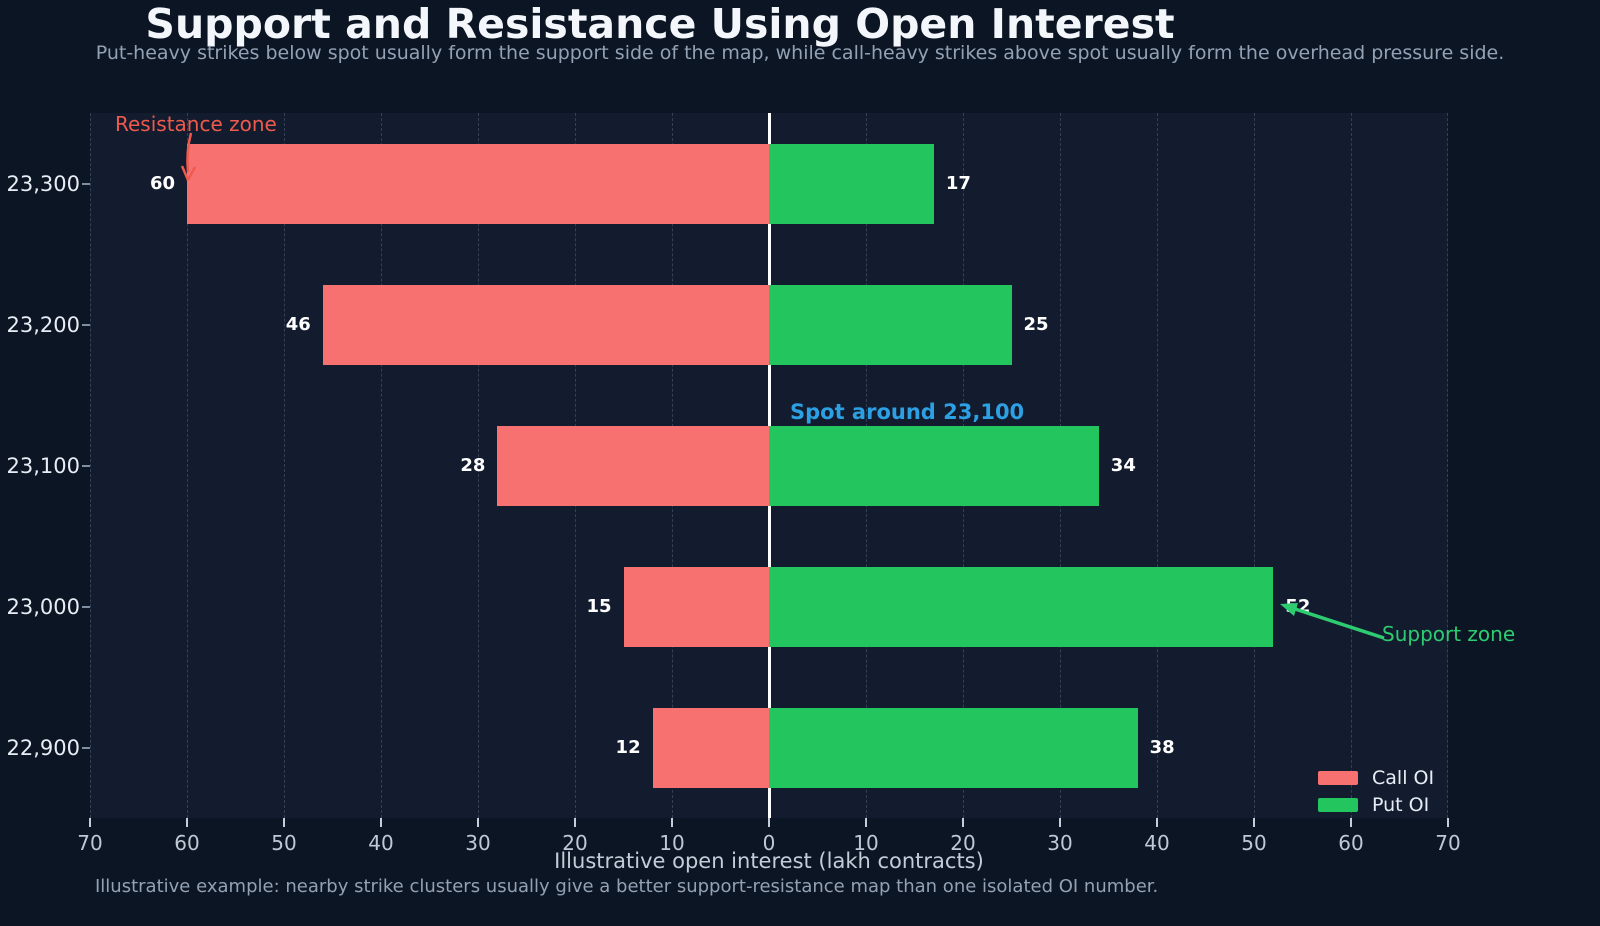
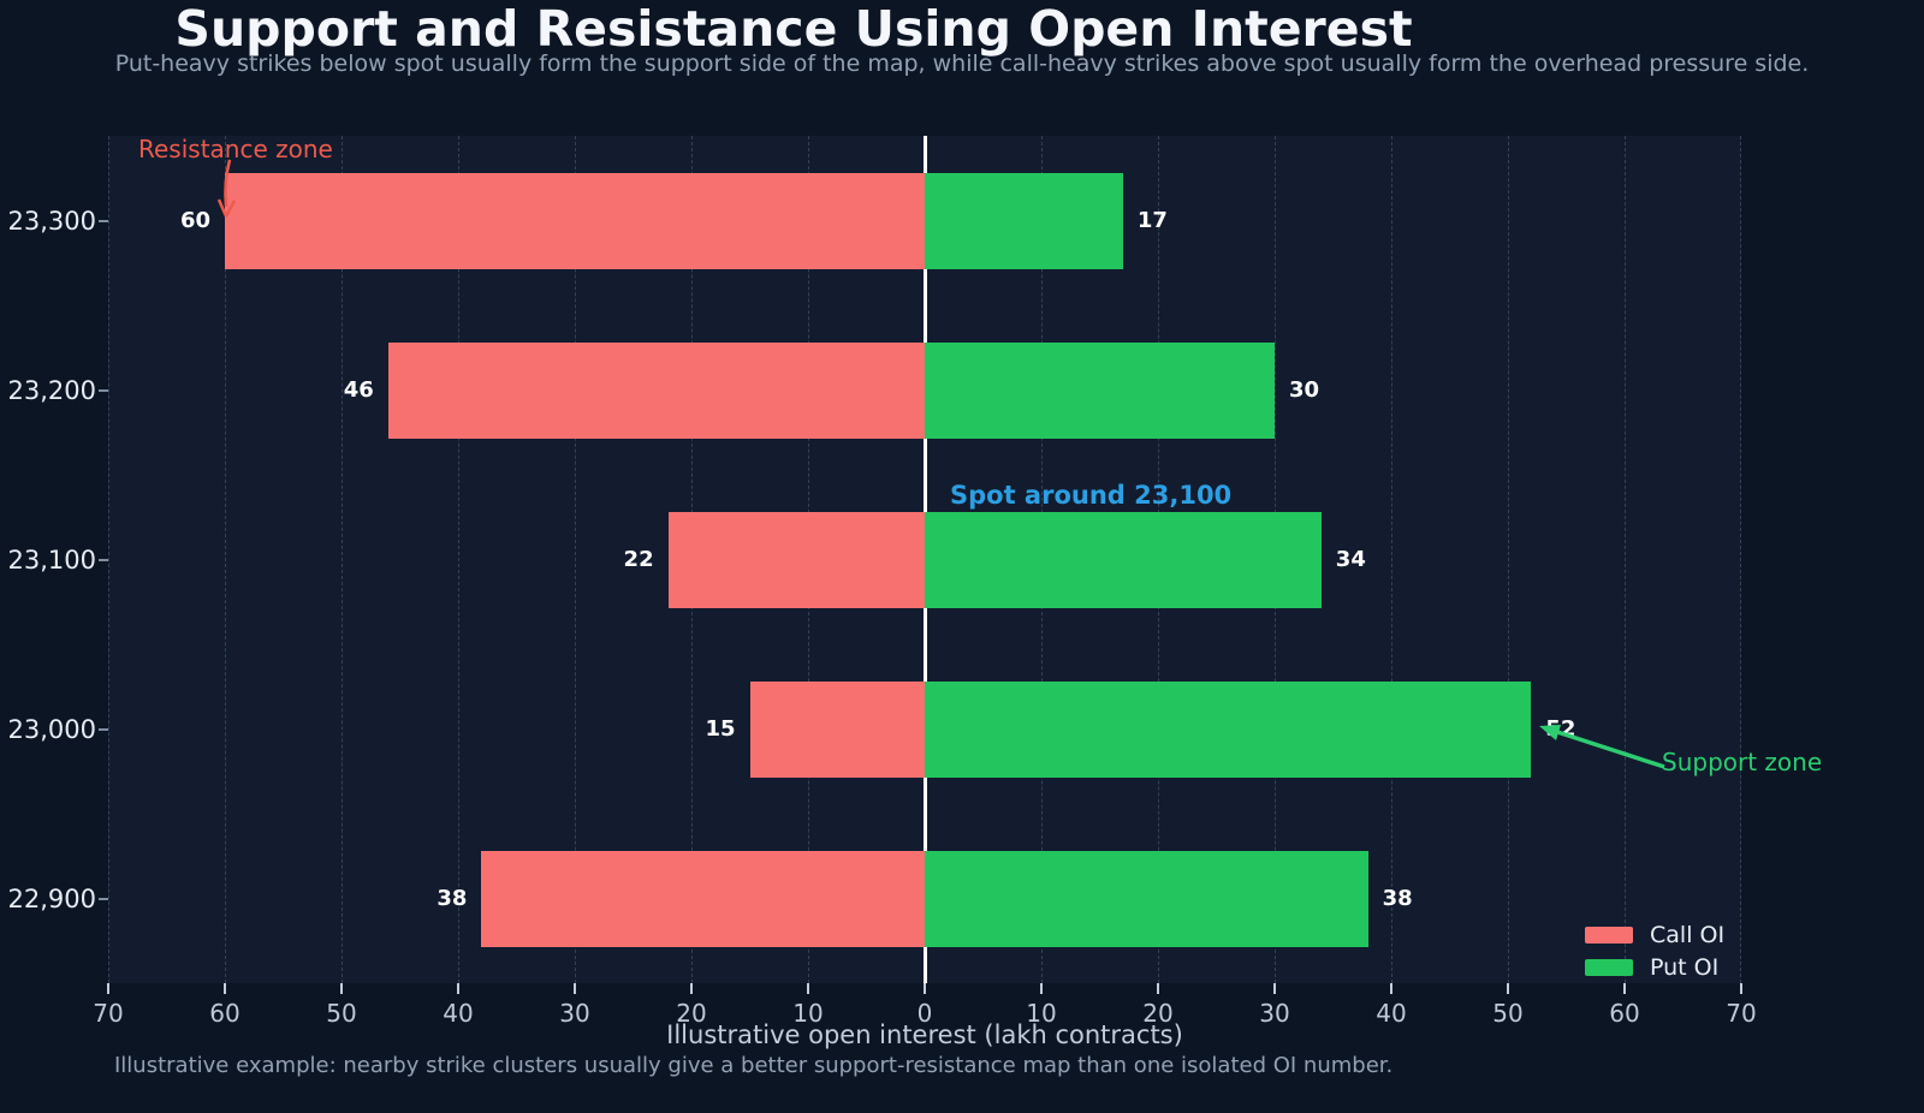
Put OI/23,200: 25 -> 30
Call OI/23,100: 28 -> 22
Call OI/22,900: 12 -> 38
